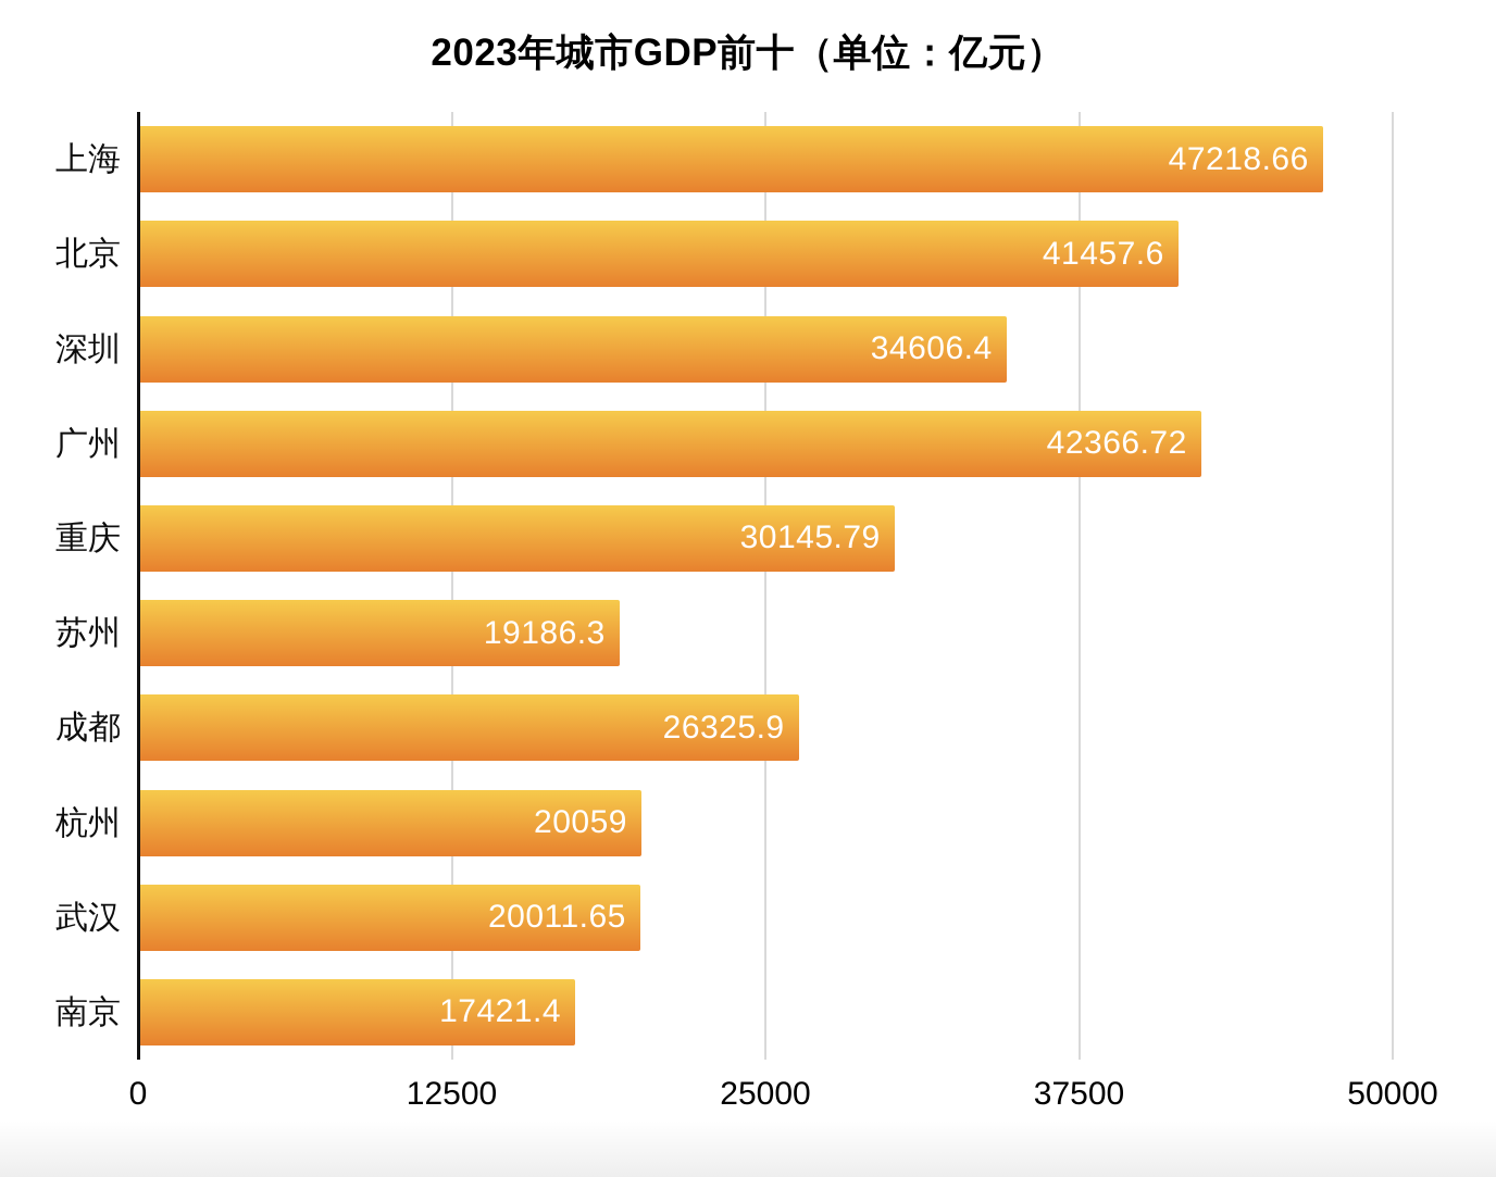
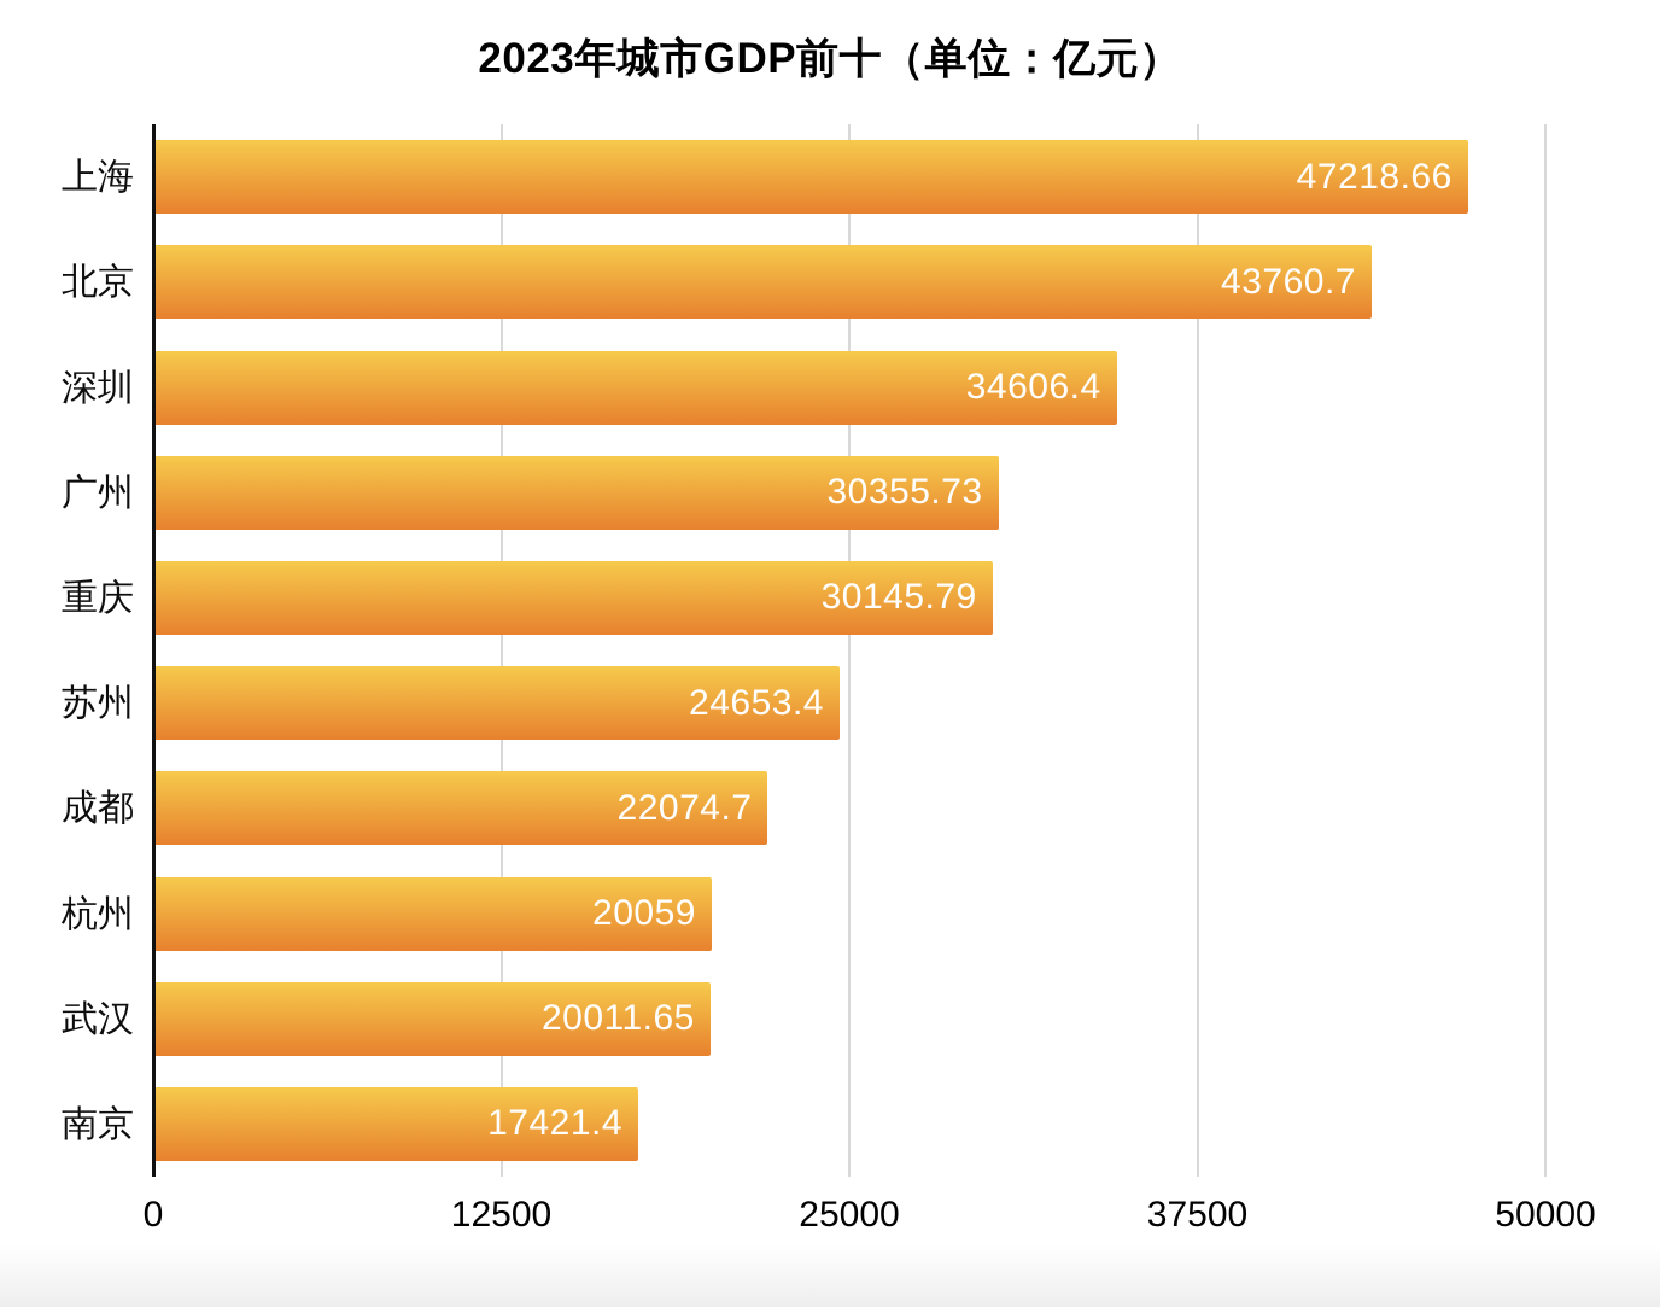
北京: 41457.6 -> 43760.7
广州: 42366.72 -> 30355.73
苏州: 19186.3 -> 24653.4
成都: 26325.9 -> 22074.7
